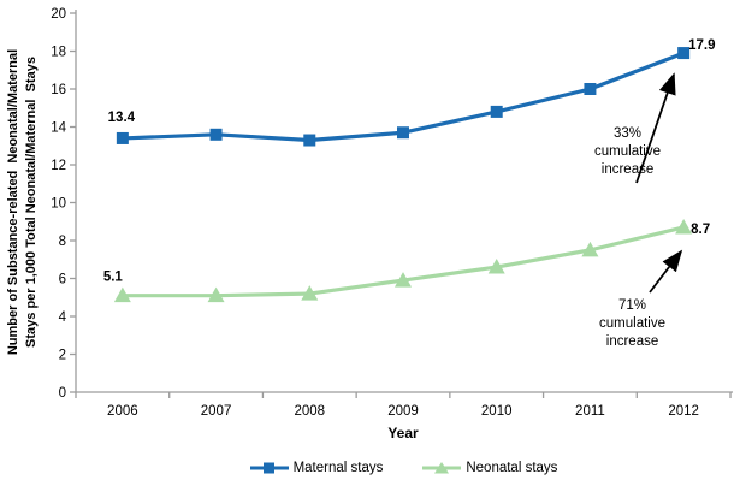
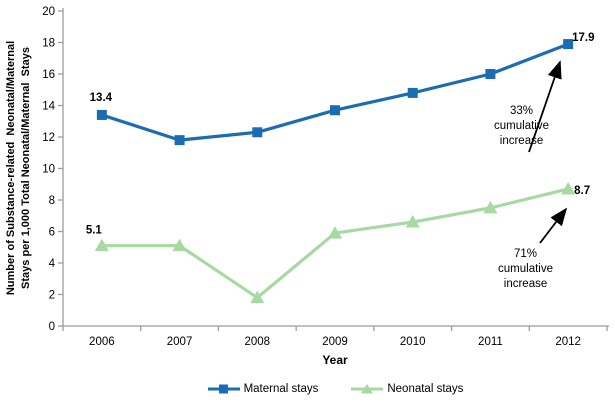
Maternal stays/2007: 13.6 -> 11.8
Maternal stays/2008: 13.3 -> 12.3
Neonatal stays/2008: 5.2 -> 1.8
